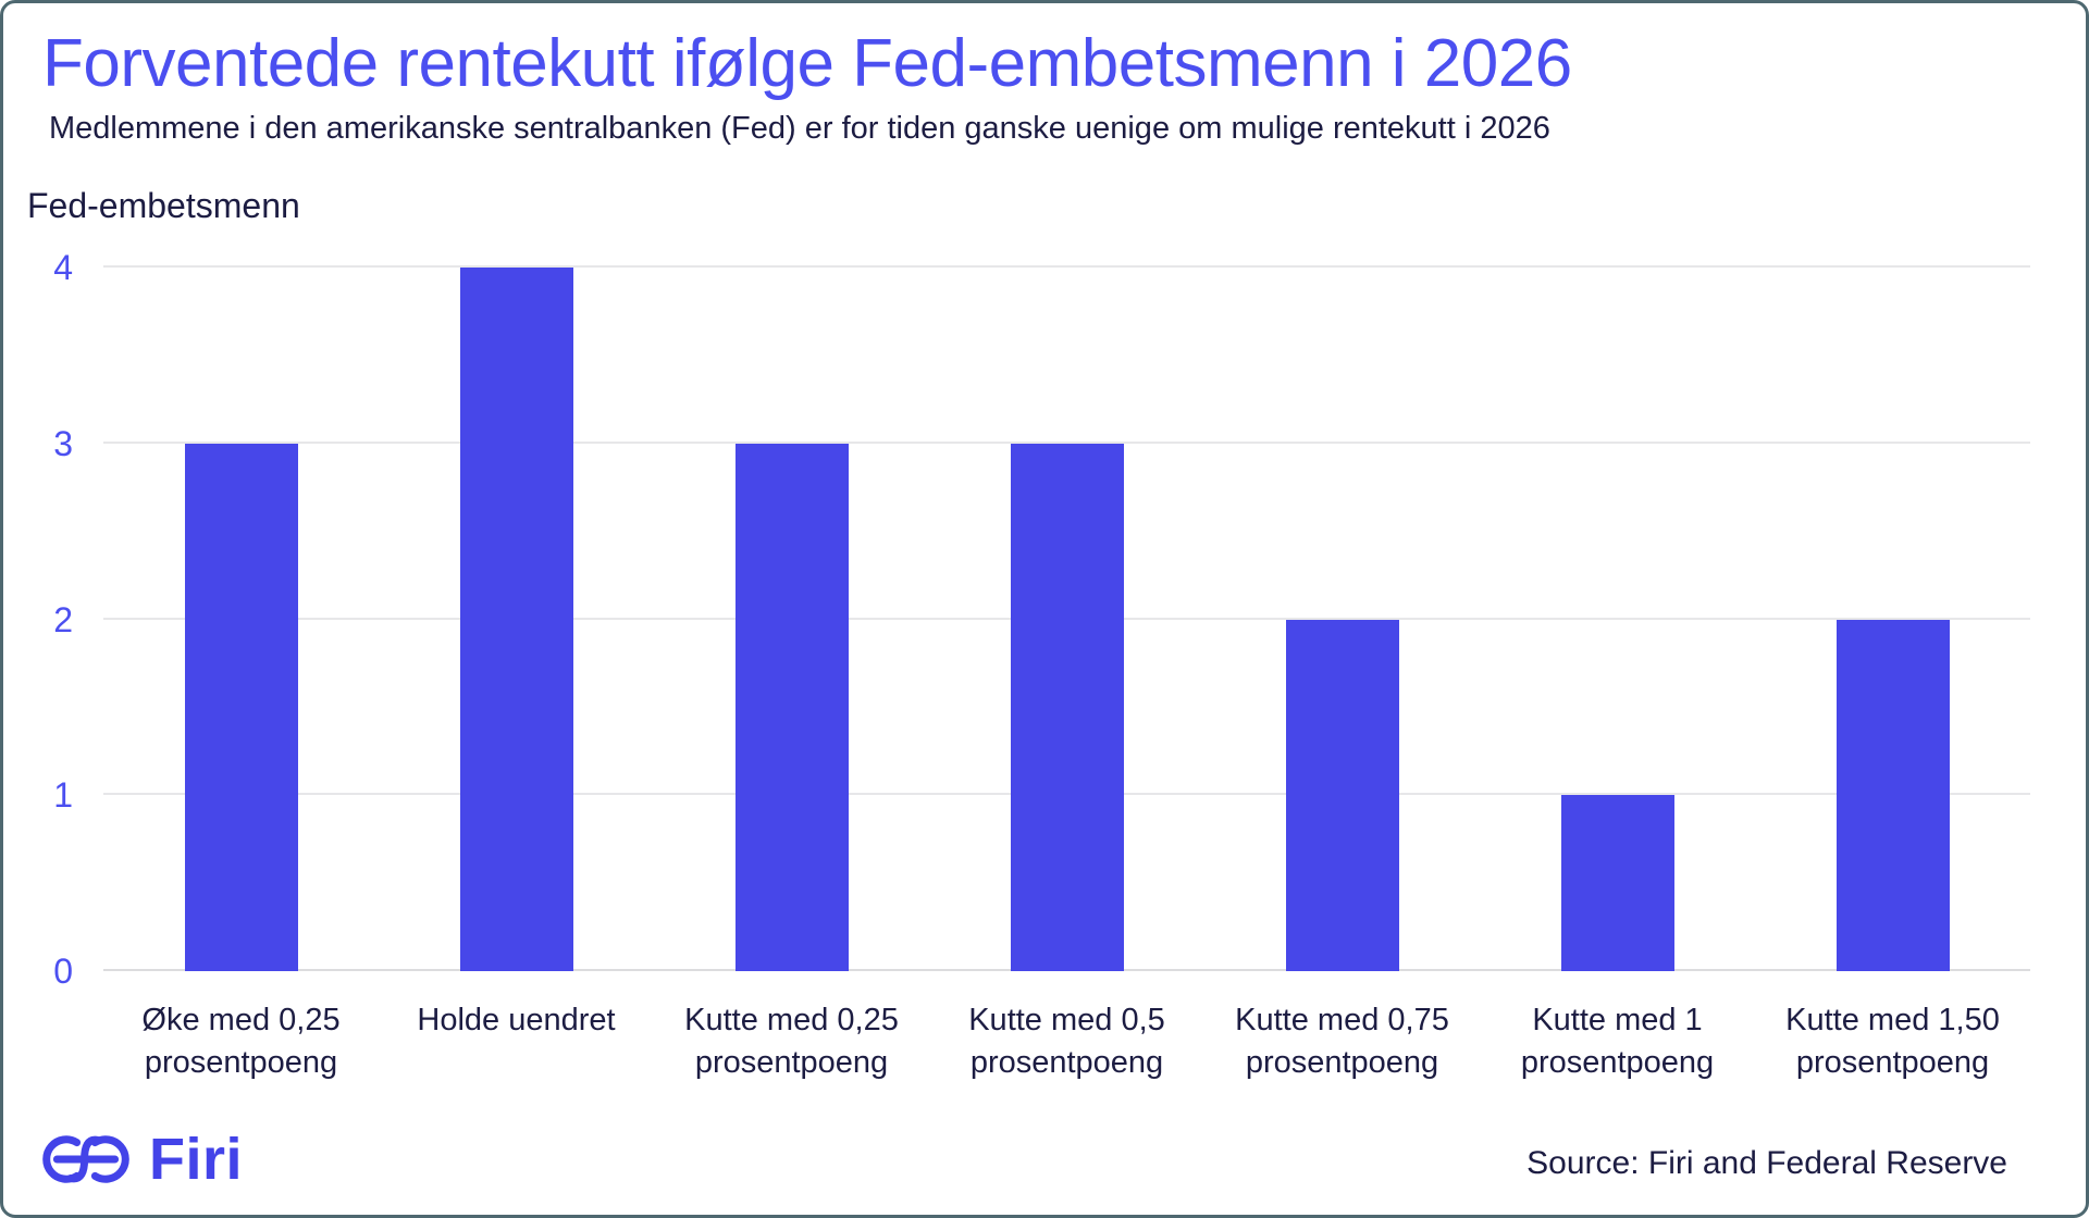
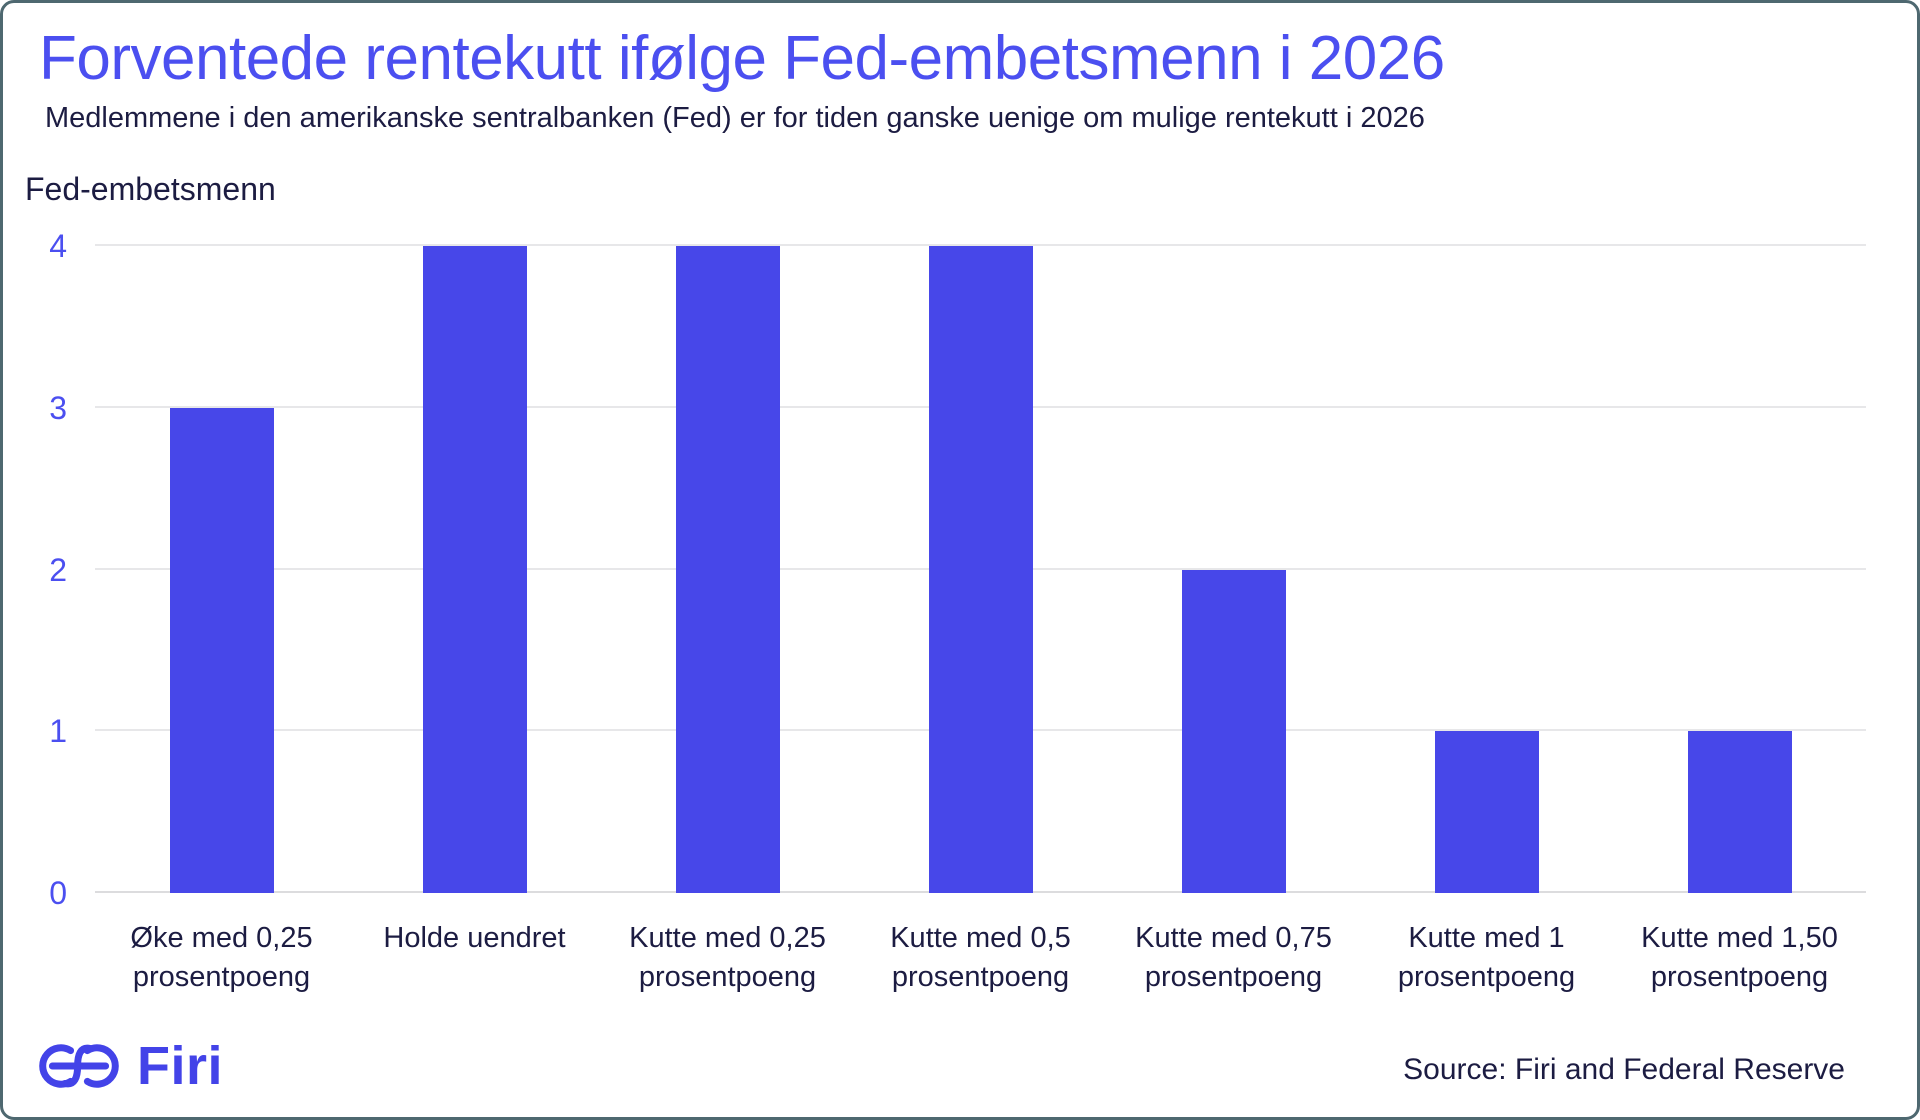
Kutte med 0,25 prosentpoeng: 3 -> 4
Kutte med 0,5 prosentpoeng: 3 -> 4
Kutte med 1,50 prosentpoeng: 2 -> 1
